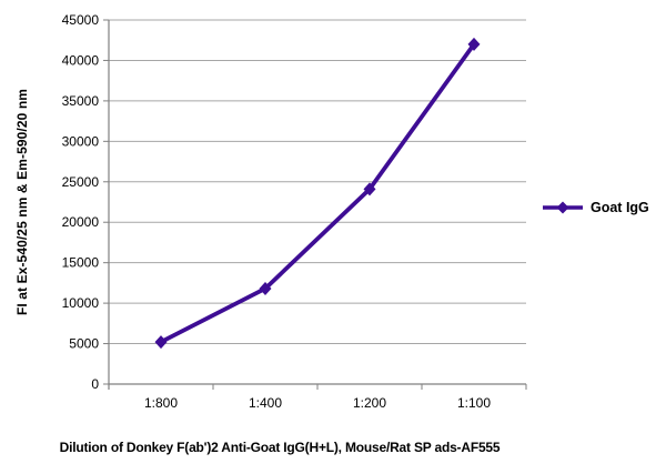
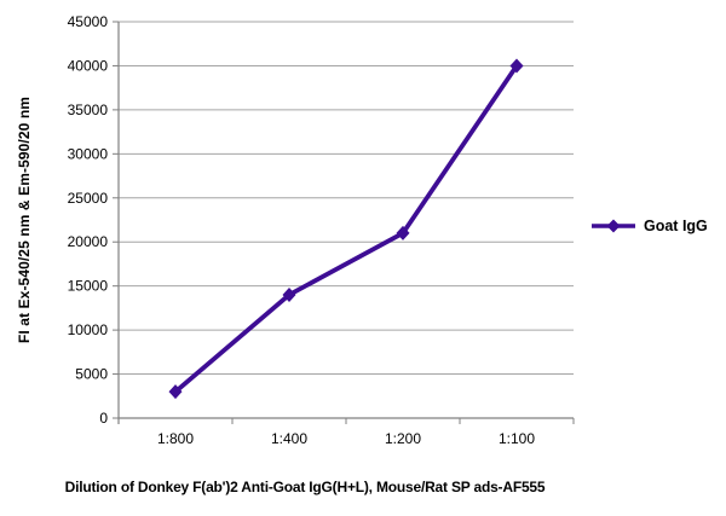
1:800: 5000 -> 3000
1:400: 12000 -> 14000
1:200: 24000 -> 21000
1:100: 42000 -> 40000
